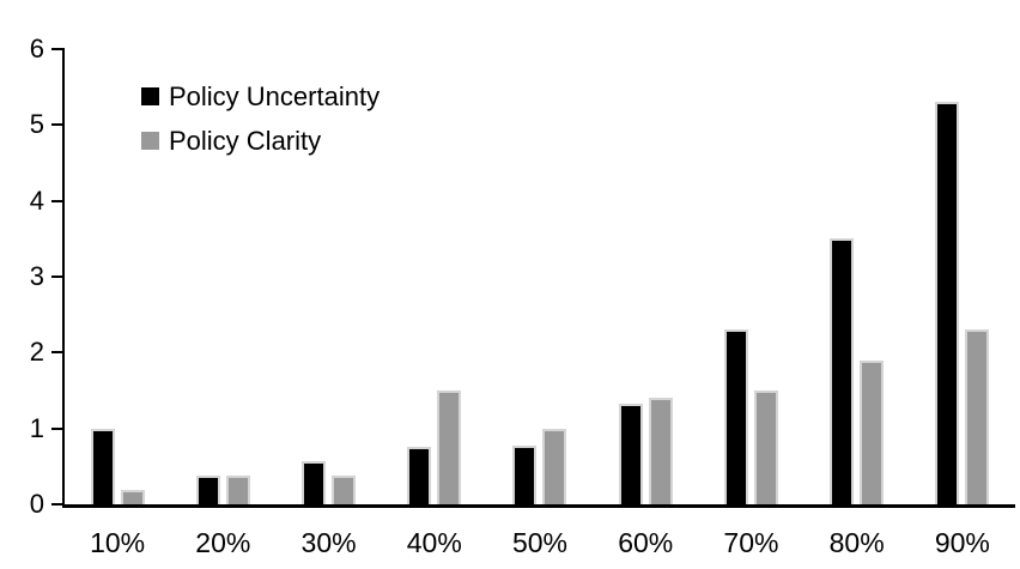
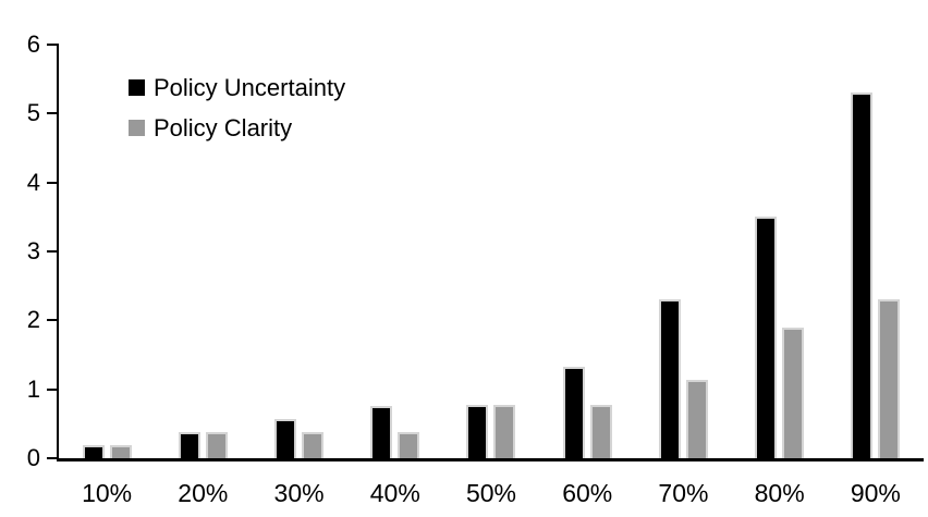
Policy Uncertainty/10%: 1.0 -> 0.2
Policy Clarity/40%: 1.5 -> 0.4
Policy Clarity/50%: 1.0 -> 0.8
Policy Clarity/60%: 1.4 -> 0.8
Policy Clarity/70%: 1.5 -> 1.1
